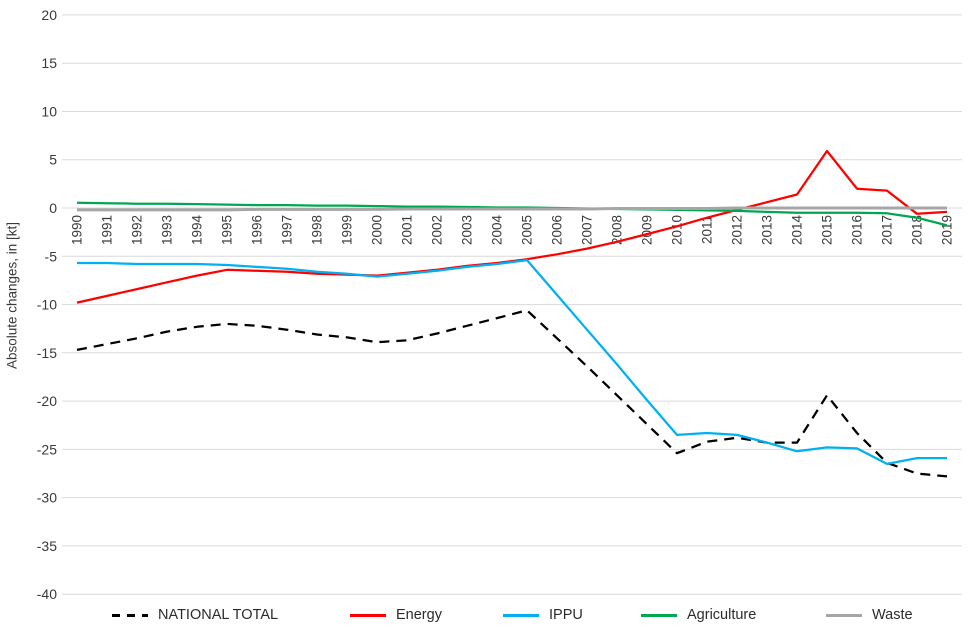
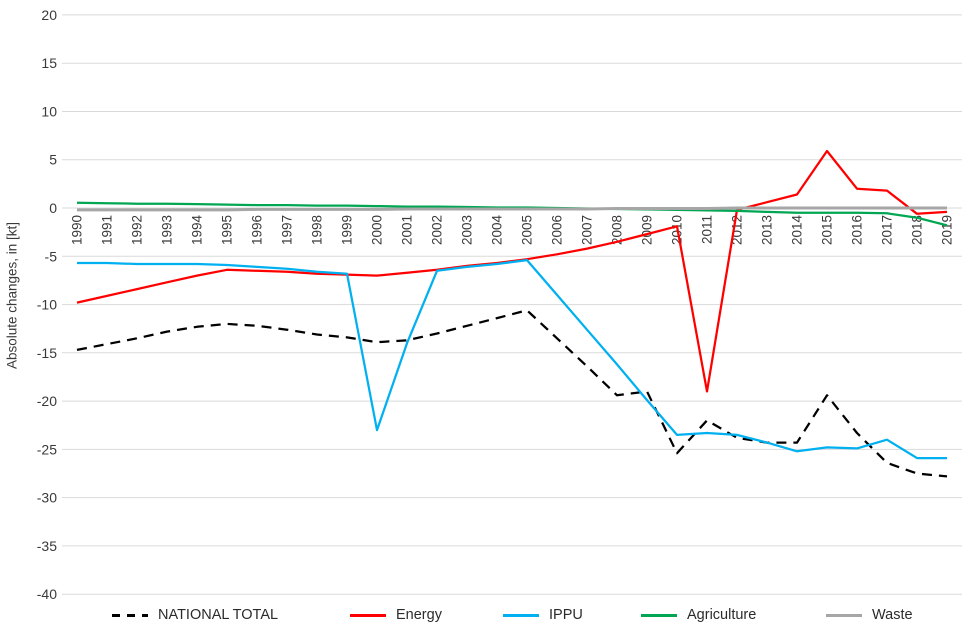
IPPU/2000: -7 -> -23
IPPU/2001: -7 -> -14
NATIONAL TOTAL/2009: -22 -> -19
NATIONAL TOTAL/2011: -24 -> -22
Energy/2011: -1 -> -19
IPPU/2017: -26 -> -24
